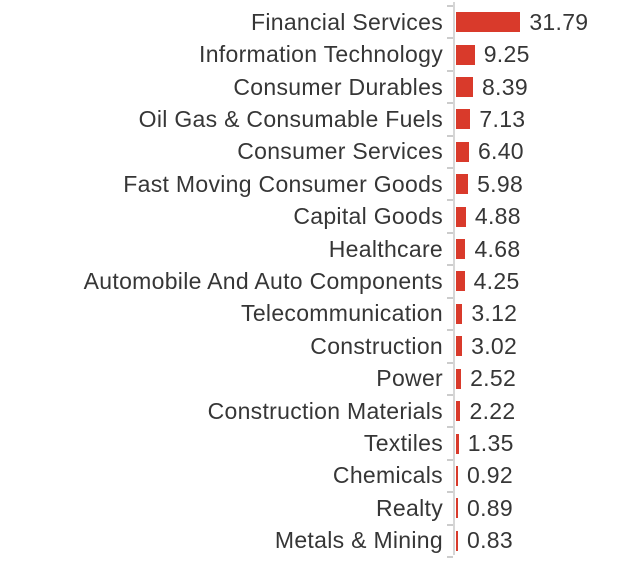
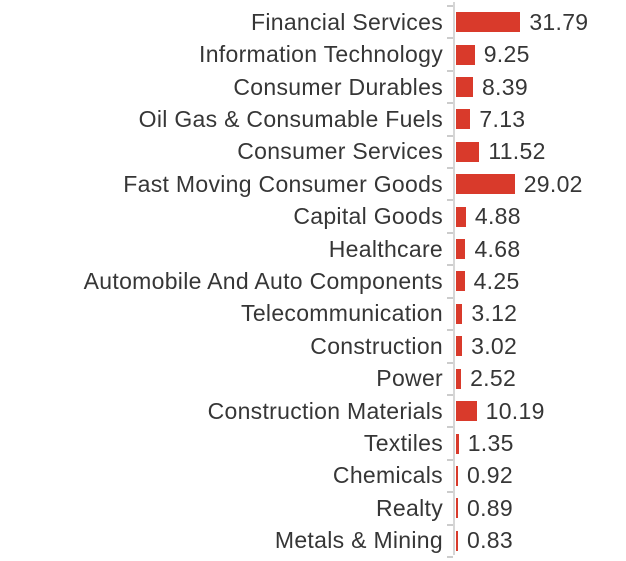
Consumer Services: 6.40 -> 11.52
Fast Moving Consumer Goods: 5.98 -> 29.02
Construction Materials: 2.22 -> 10.19
